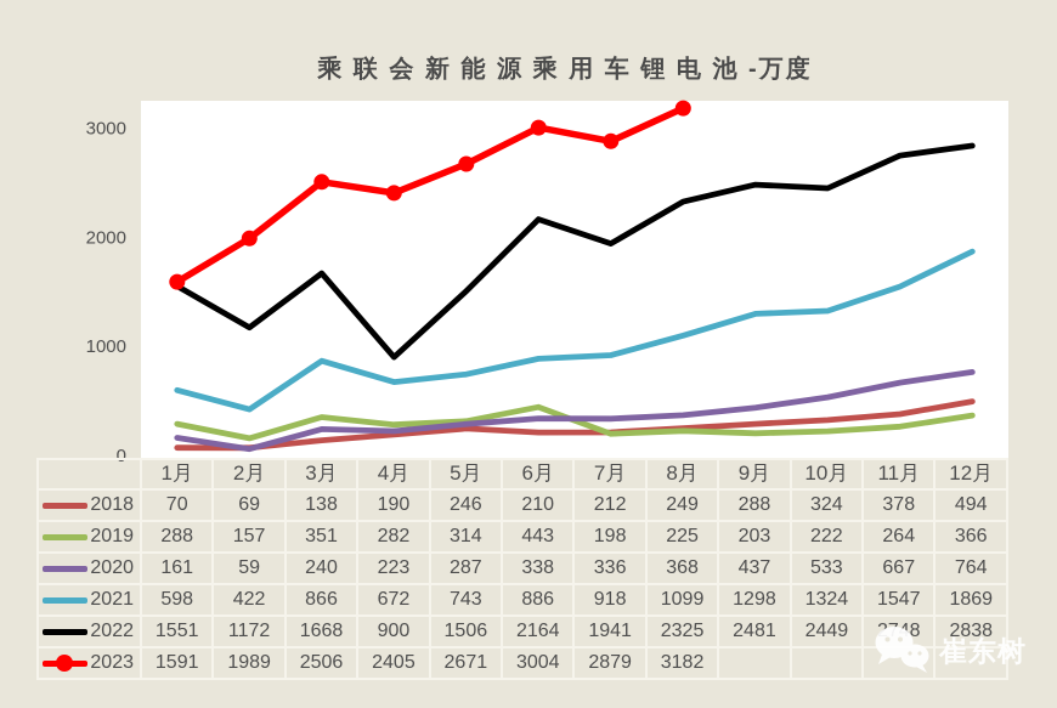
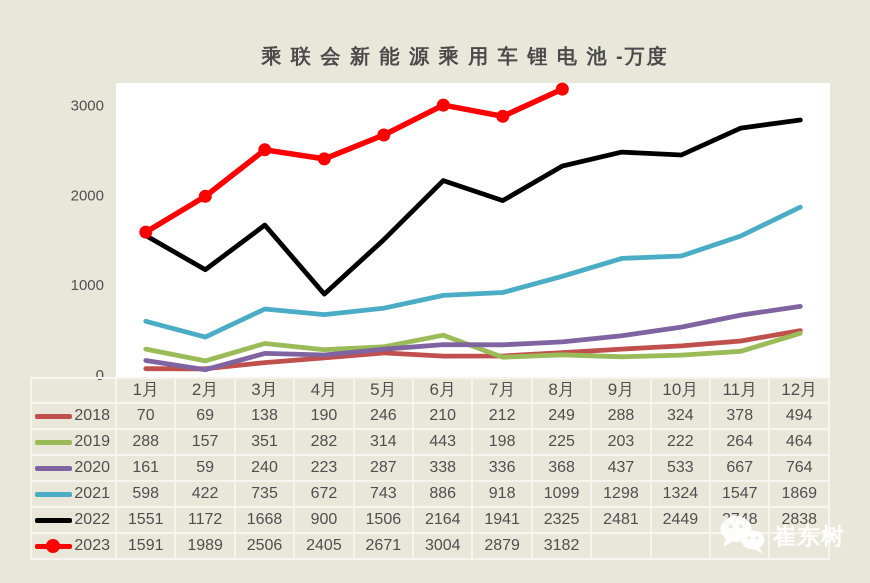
2021/3月: 866 -> 735
2019/12月: 366 -> 464
